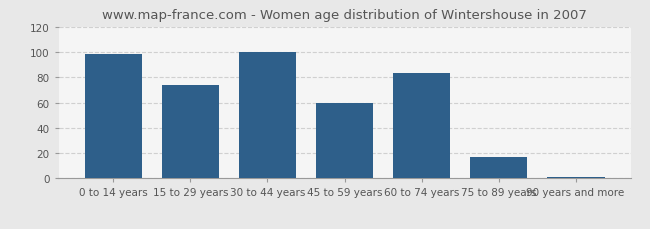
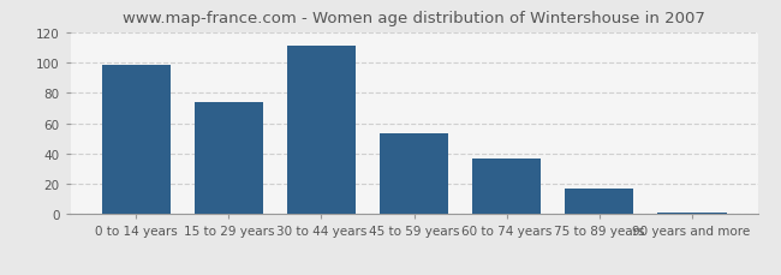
30 to 44 years: 100 -> 111
45 to 59 years: 60 -> 53
60 to 74 years: 83 -> 37
